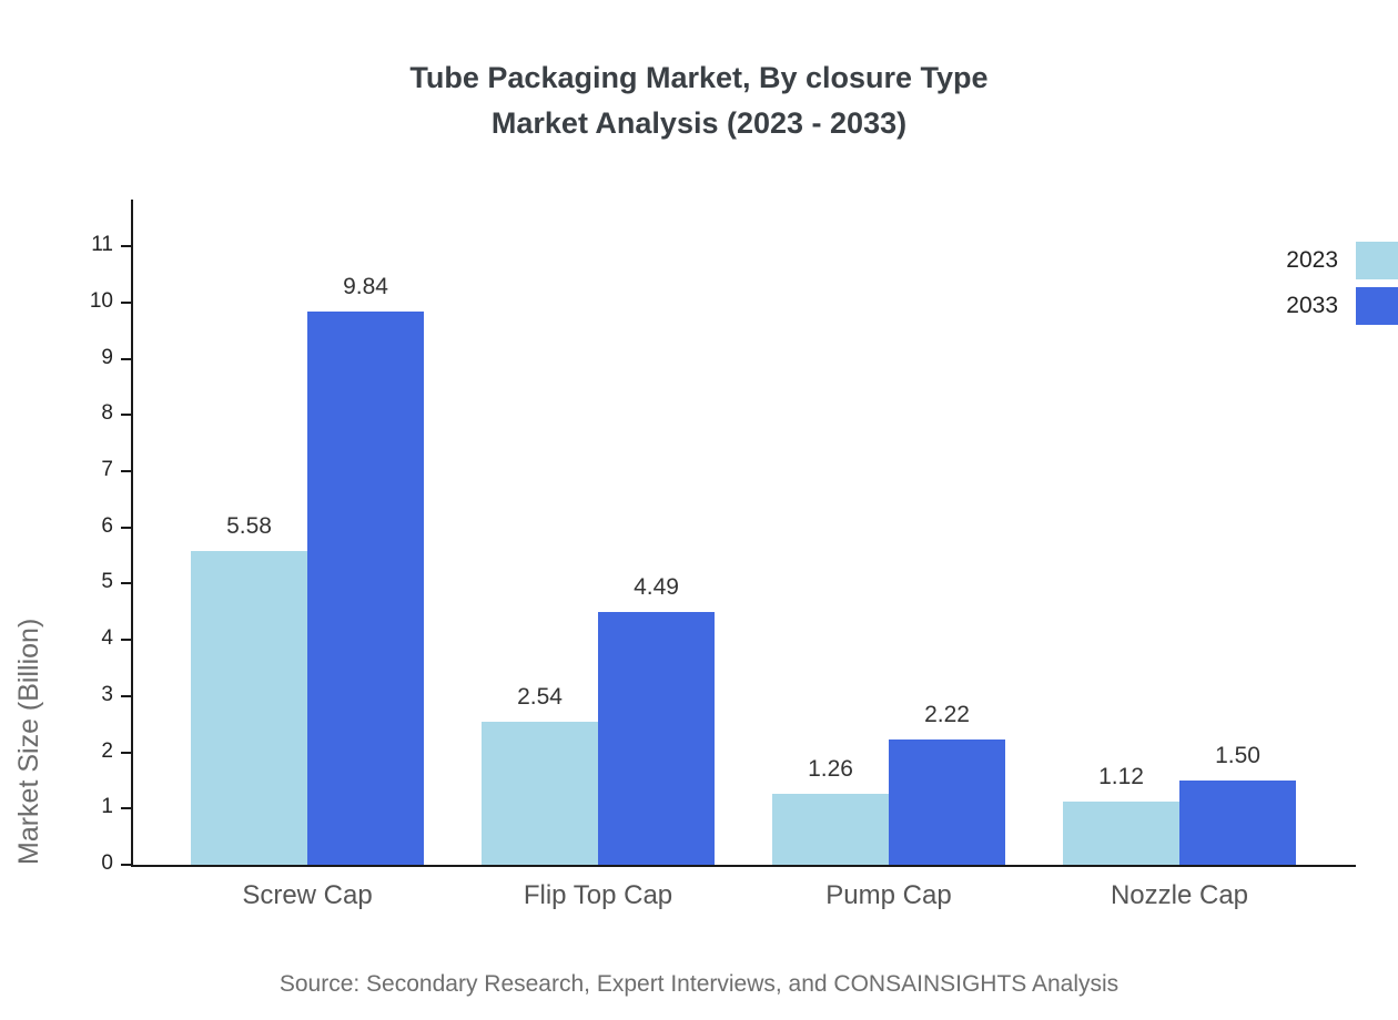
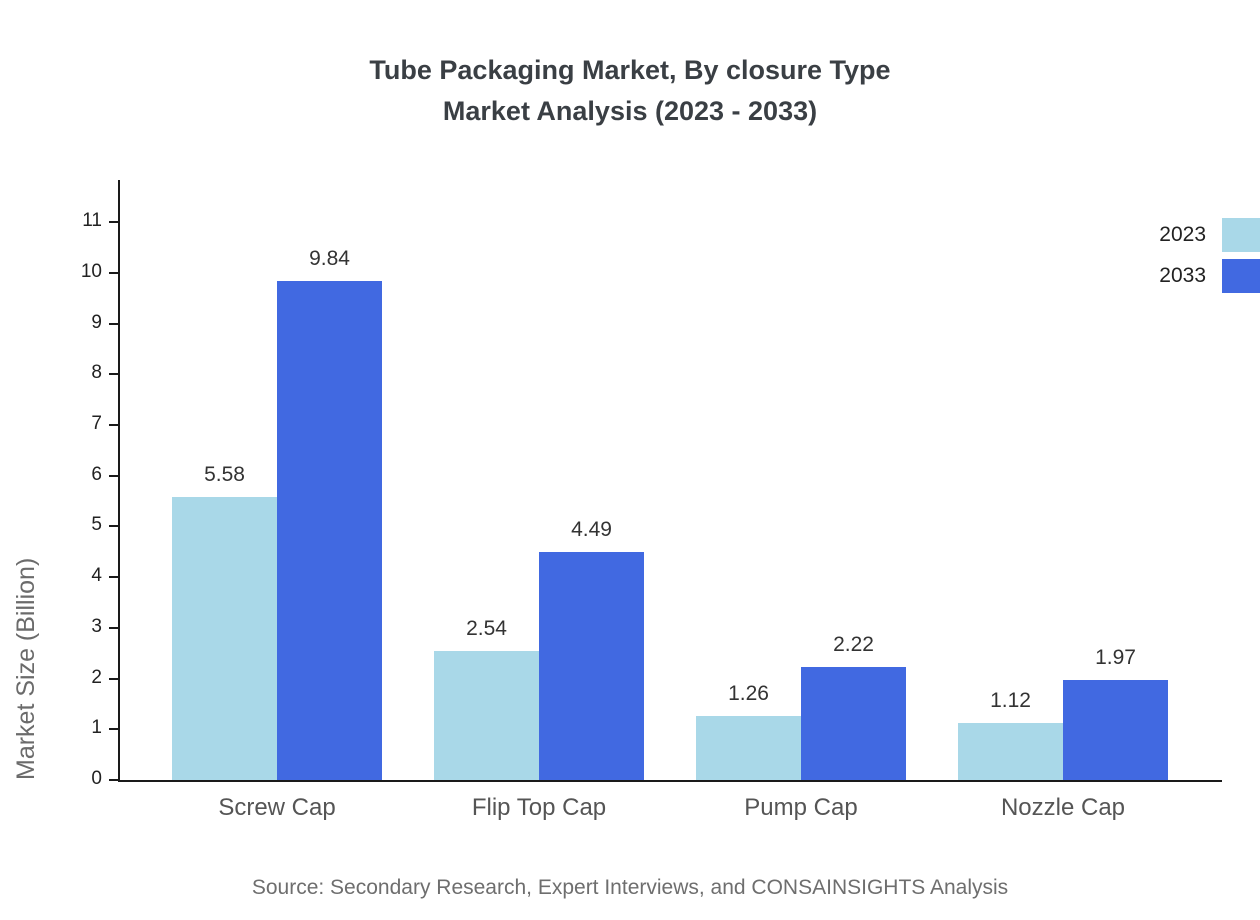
2033/Nozzle Cap: 1.50 -> 1.97
